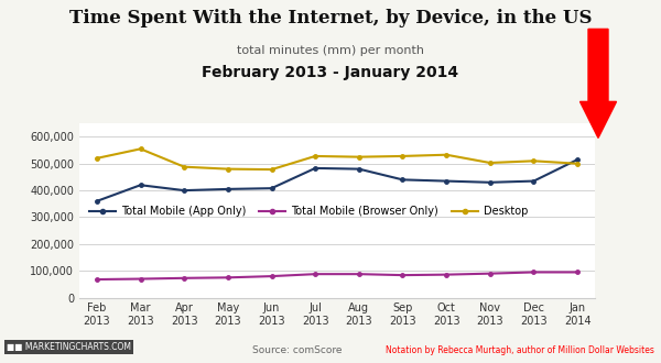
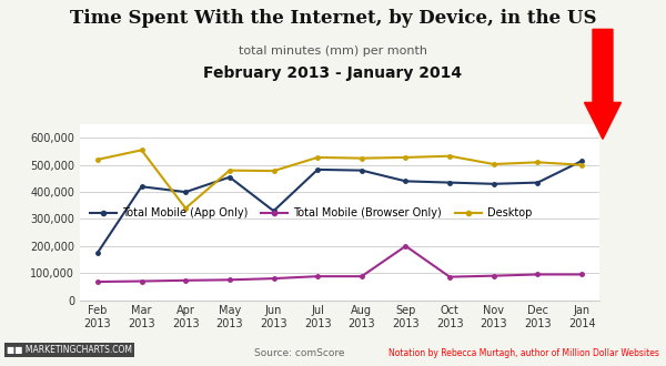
Total Mobile (App Only)/Feb 2013: 360,000 -> 175,000
Desktop/Apr 2013: 488,000 -> 340,000
Total Mobile (App Only)/May 2013: 405,000 -> 455,000
Total Mobile (App Only)/Jun 2013: 408,000 -> 330,000
Total Mobile (Browser Only)/Sep 2013: 84,000 -> 200,000
